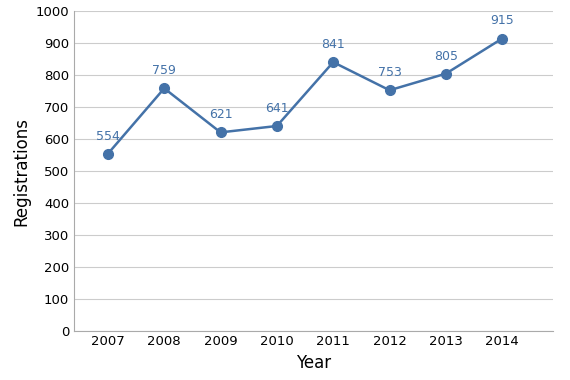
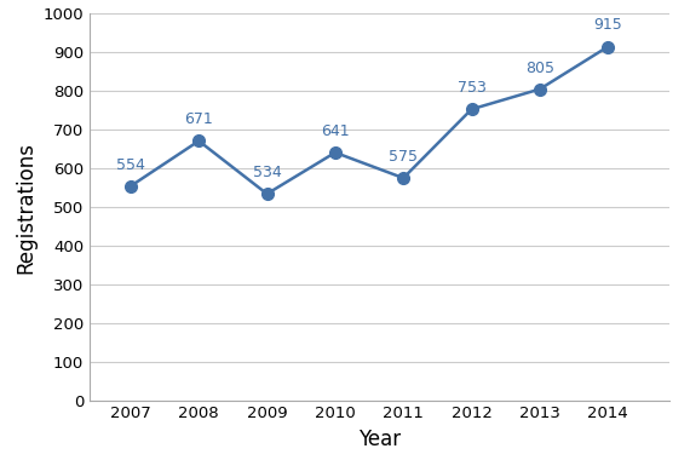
2008: 759 -> 671
2009: 621 -> 534
2011: 841 -> 575
